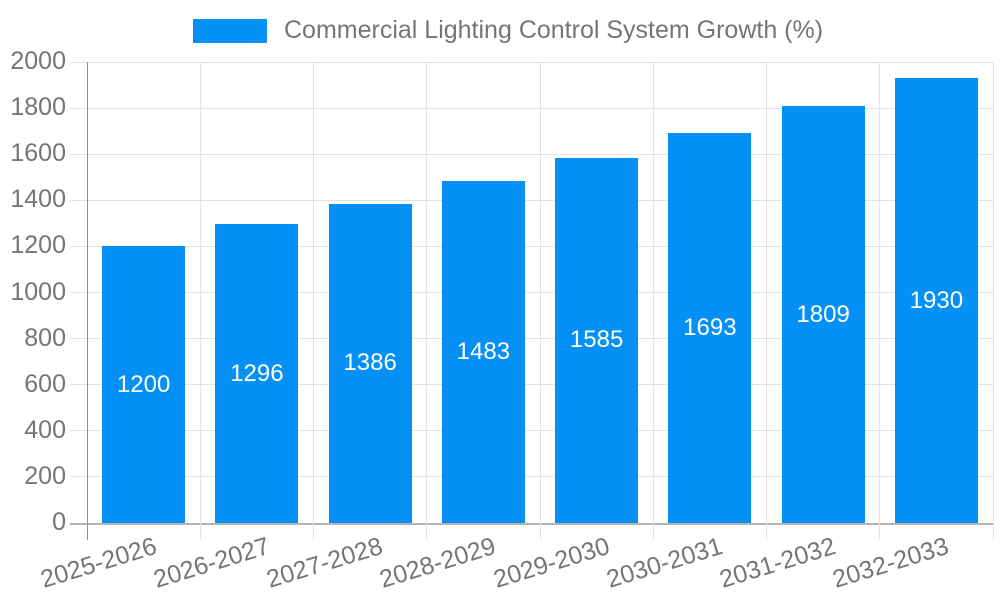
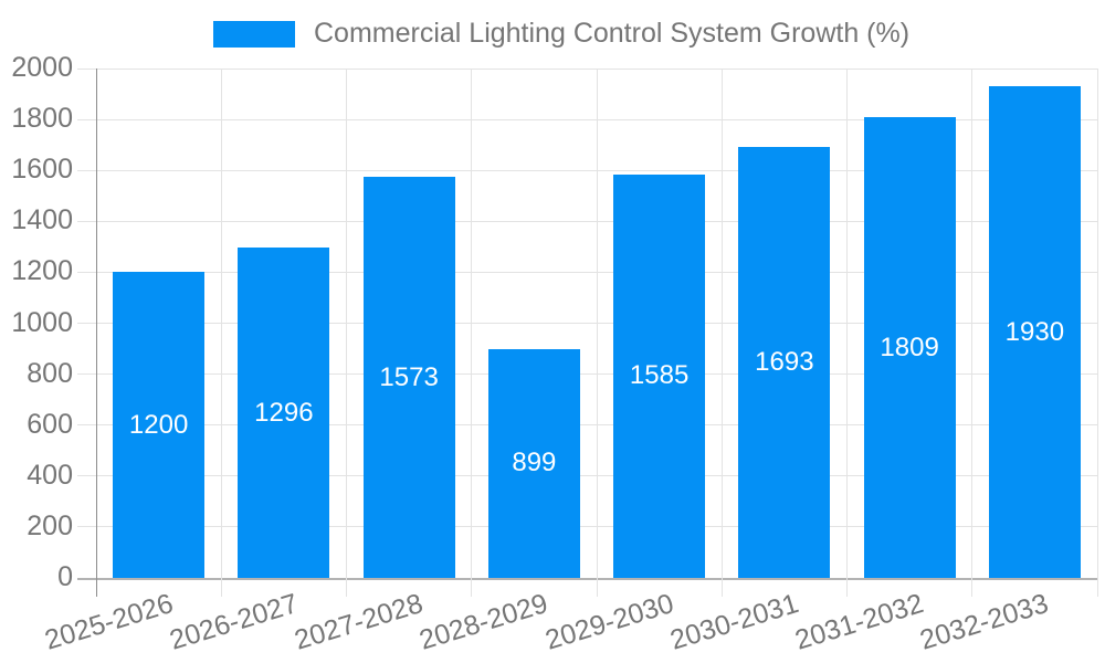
2027-2028: 1386 -> 1573
2028-2029: 1483 -> 899
